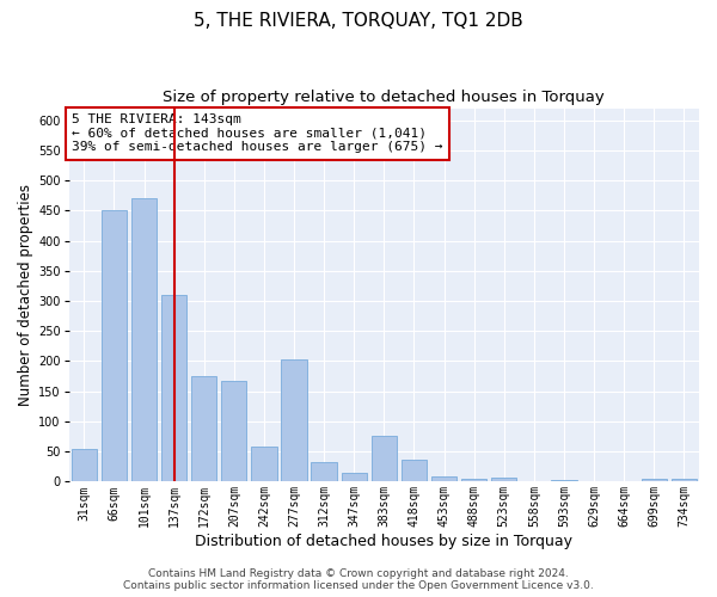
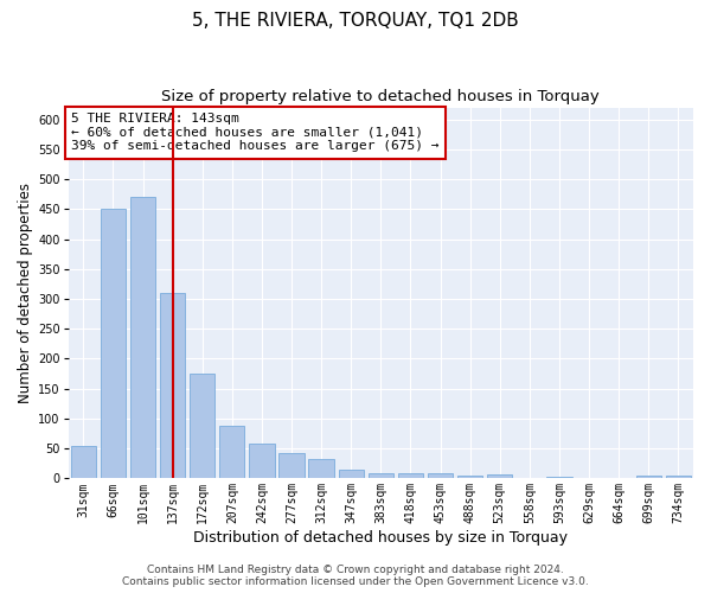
207sqm: 168 -> 88
277sqm: 202 -> 43
383sqm: 76 -> 8
418sqm: 36 -> 9
